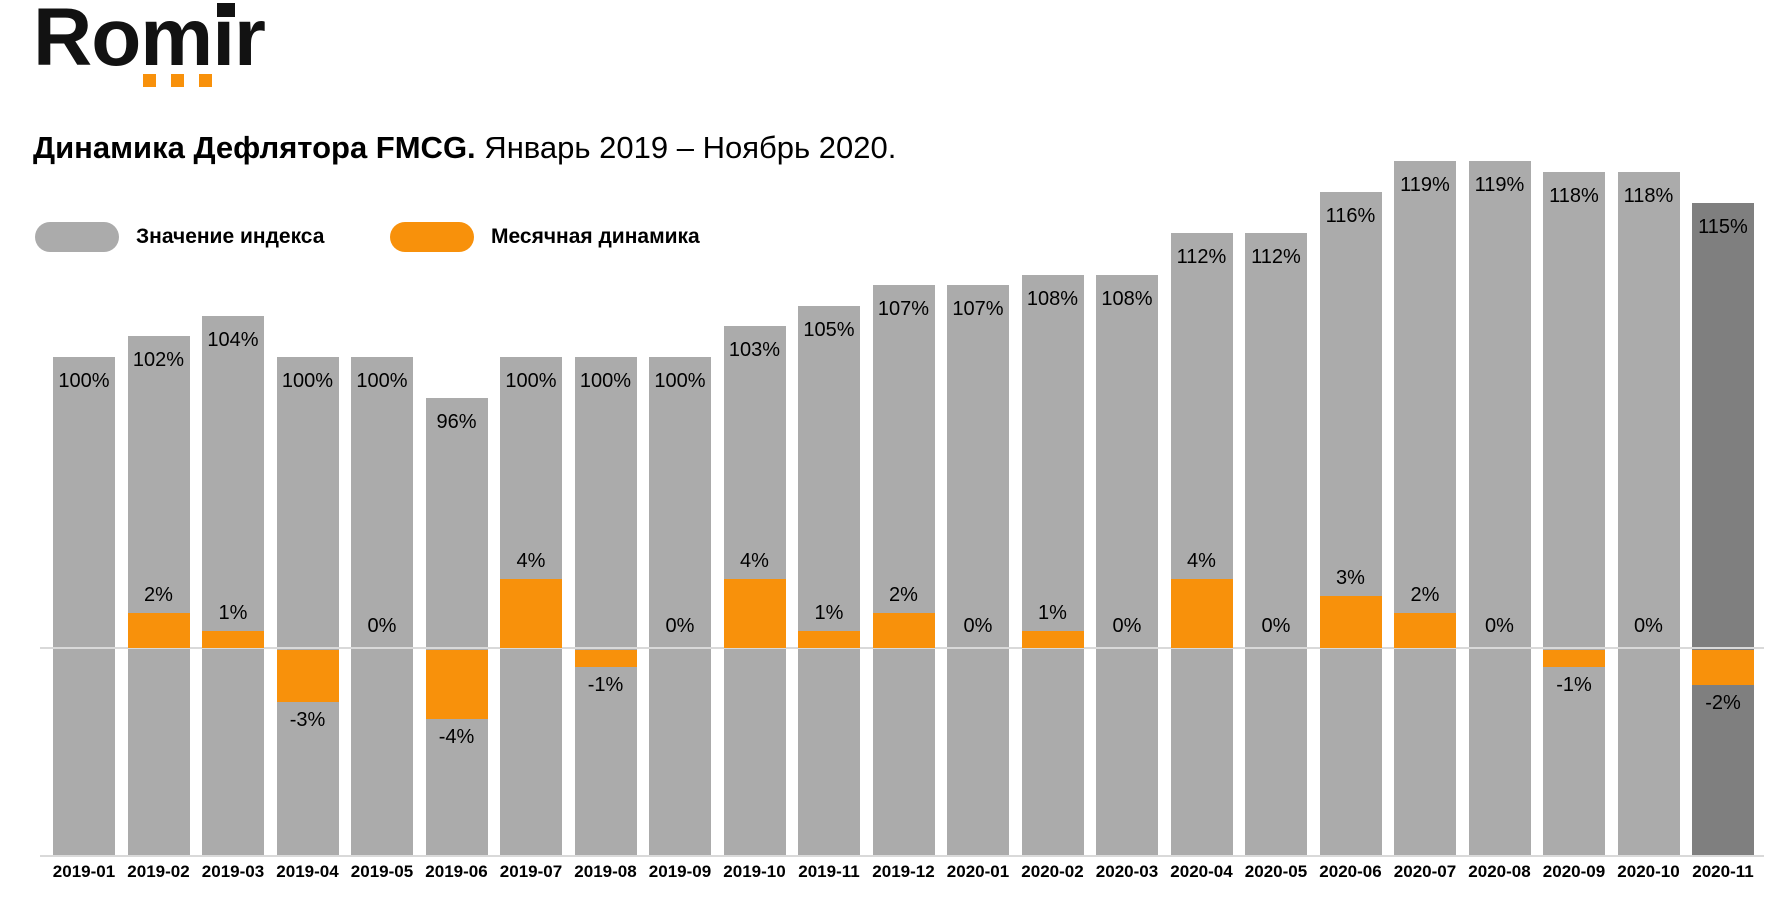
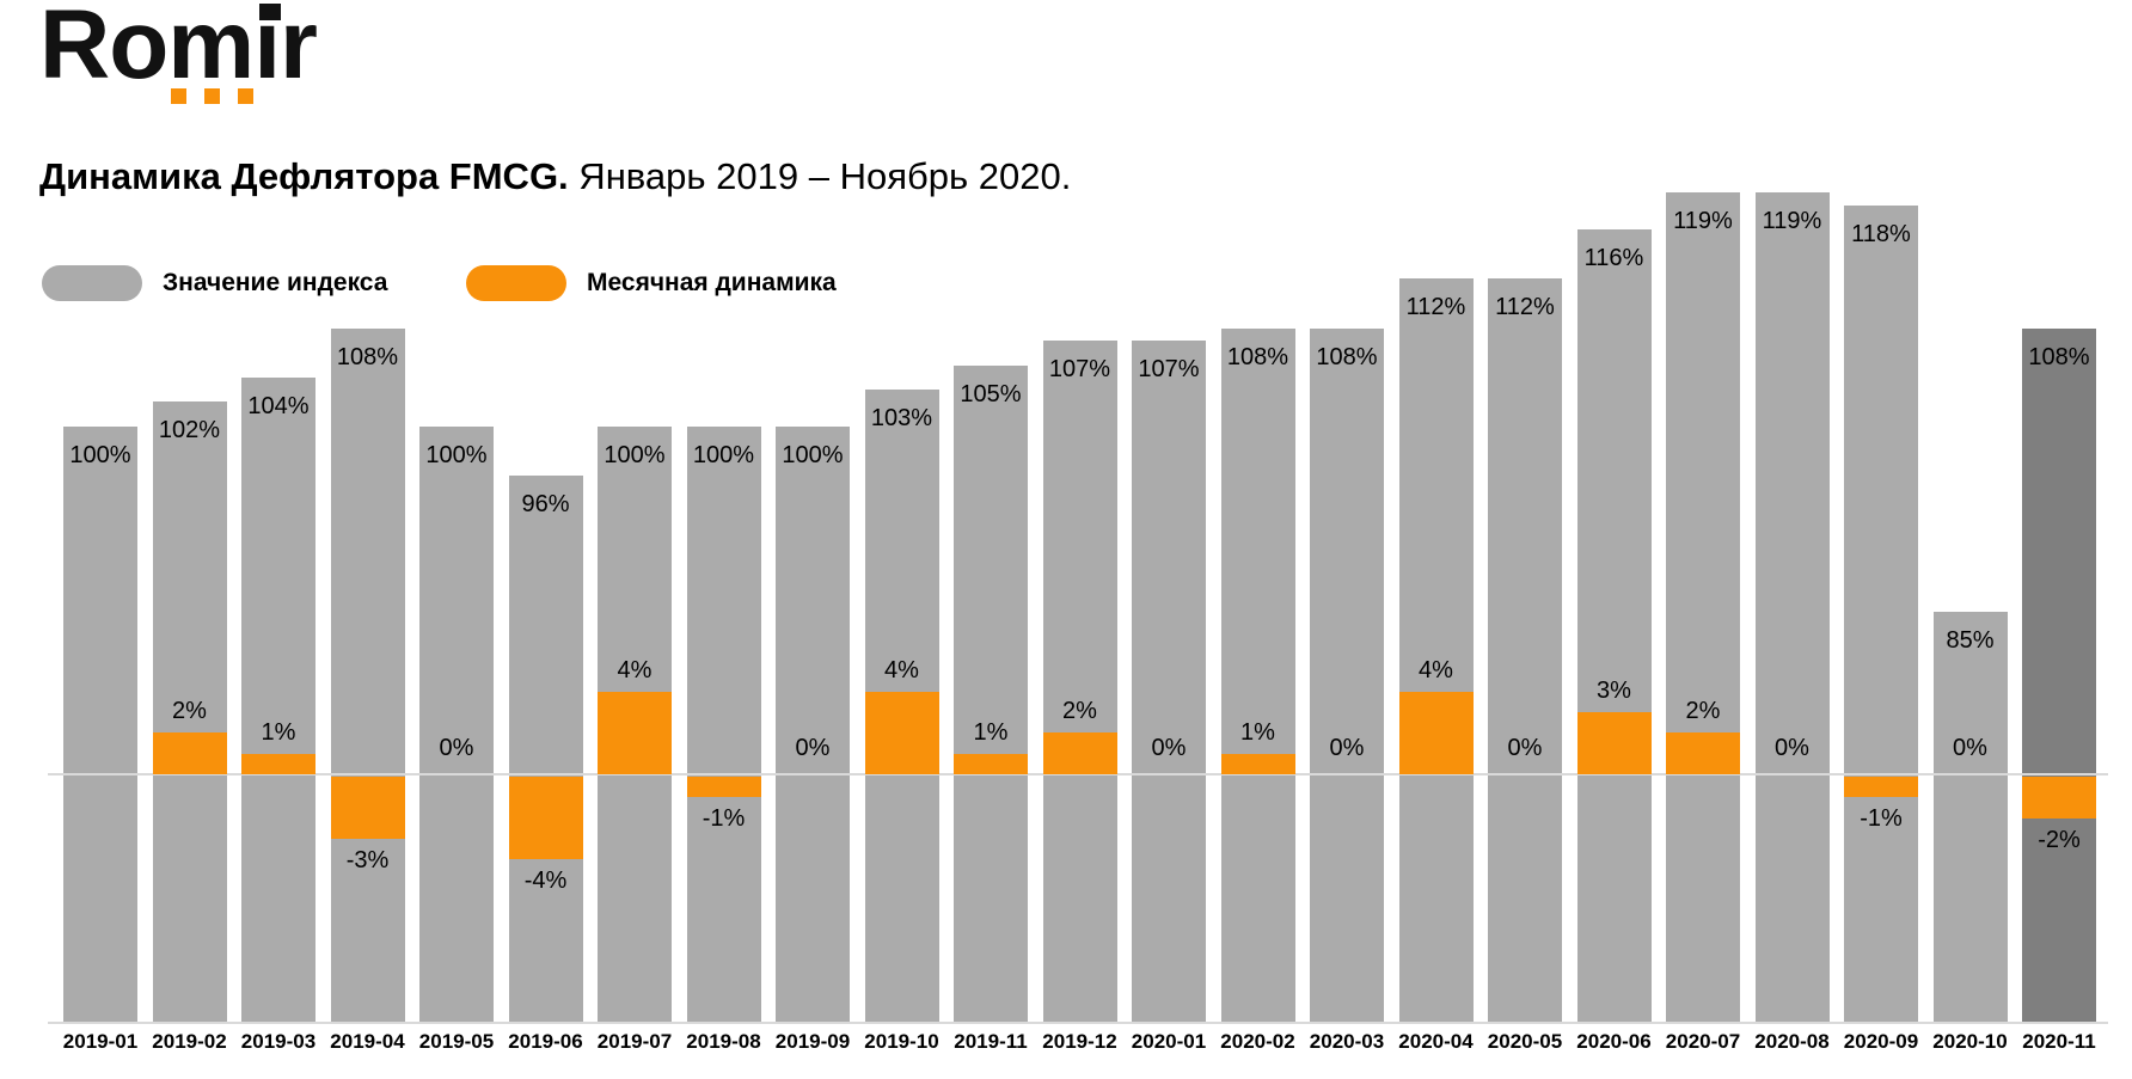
Значение индекса/2019-04: 100% -> 108%
Значение индекса/2020-10: 118% -> 85%
Значение индекса/2020-11: 115% -> 108%
